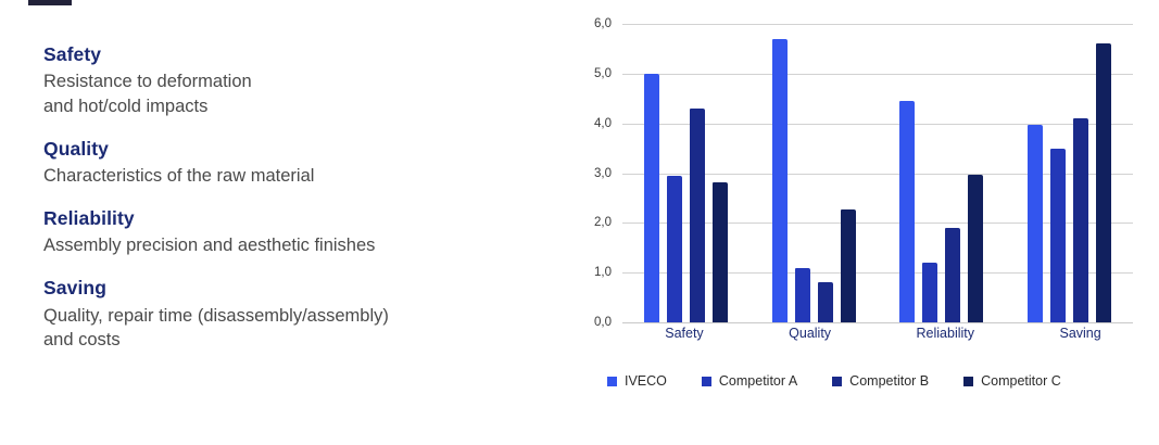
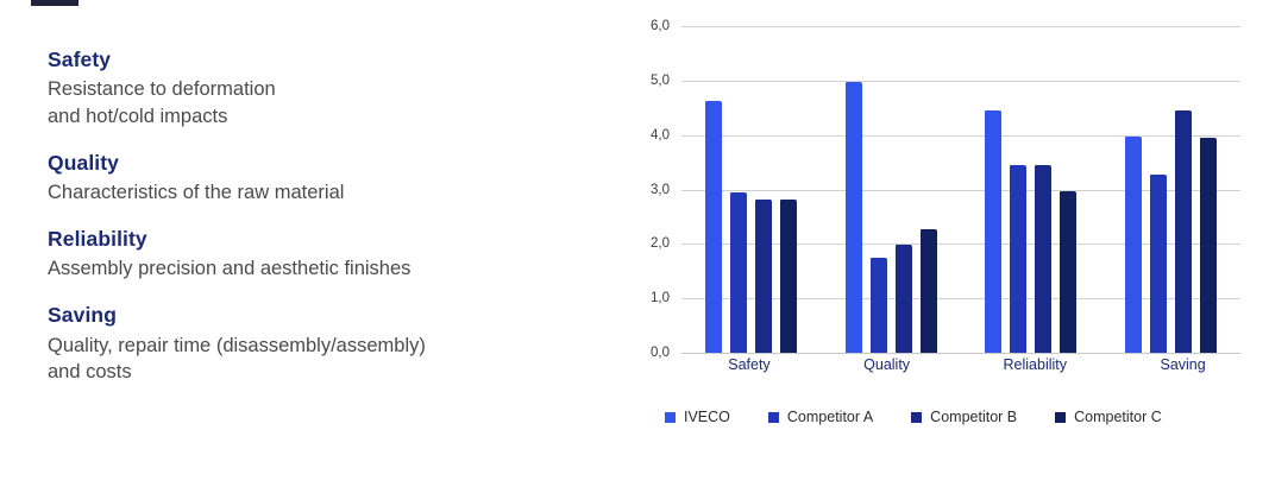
IVECO/Safety: 5,0 -> 4,6
Competitor B/Safety: 4,3 -> 2,8
IVECO/Quality: 5,7 -> 5,0
Competitor A/Quality: 1,1 -> 1,8
Competitor B/Quality: 0,8 -> 2,0
Competitor A/Reliability: 1,2 -> 3,4
Competitor B/Reliability: 1,9 -> 3,4
Competitor A/Saving: 3,5 -> 3,3
Competitor B/Saving: 4,1 -> 4,5
Competitor C/Saving: 5,6 -> 4,0
